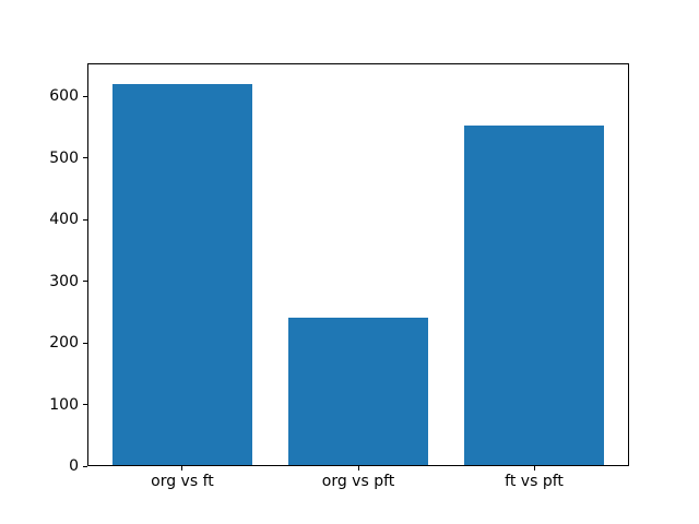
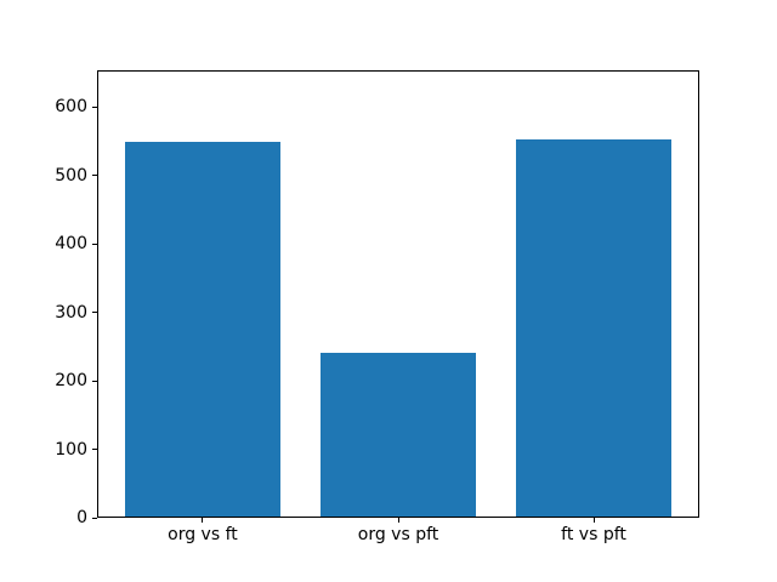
org vs ft: 620 -> 550
